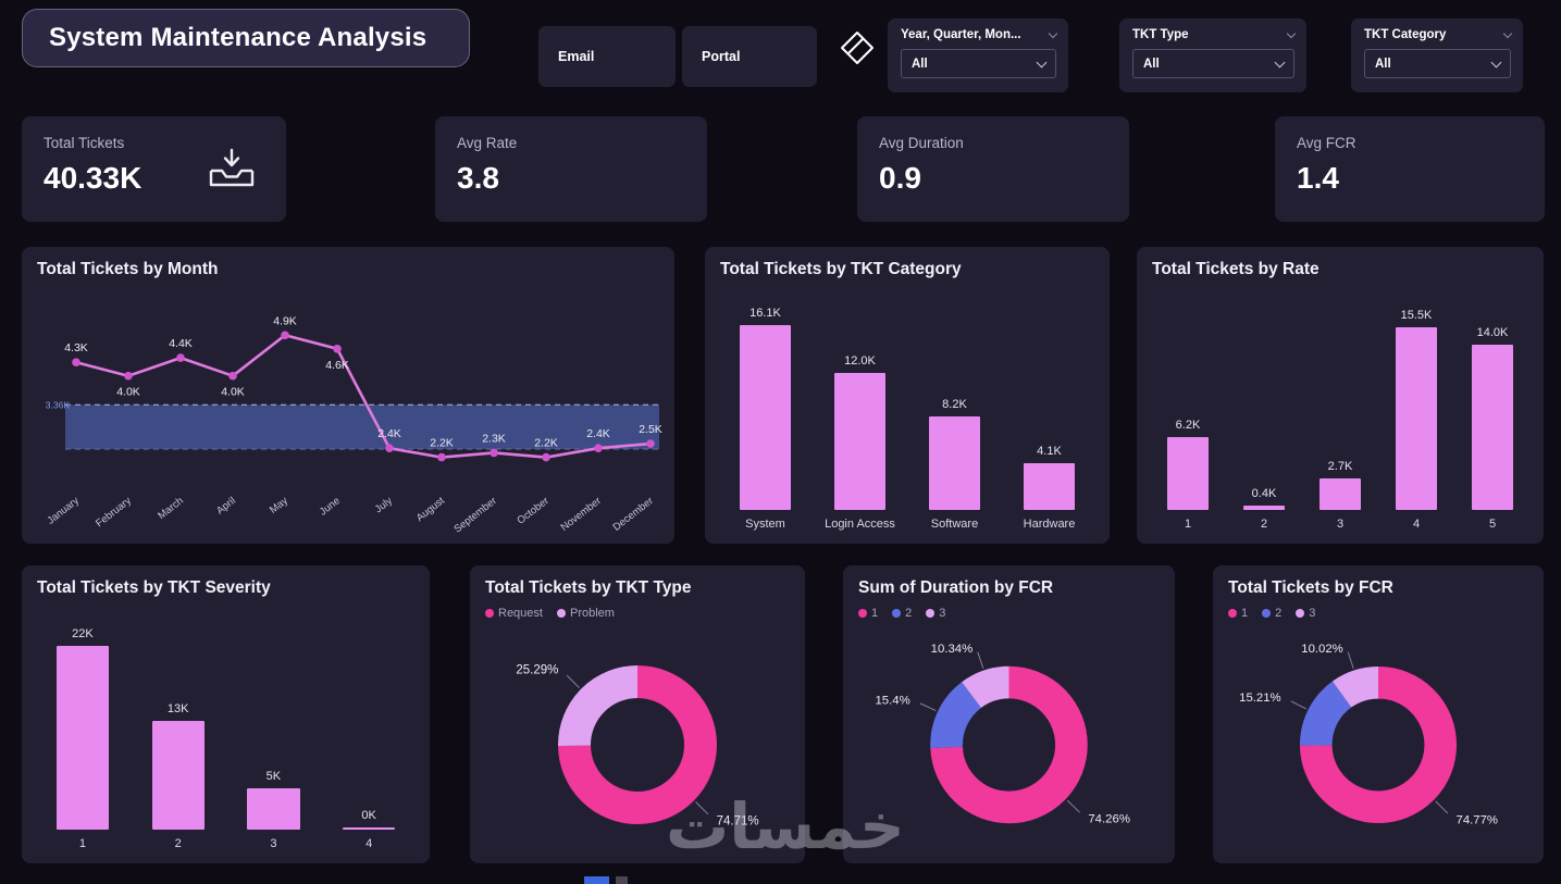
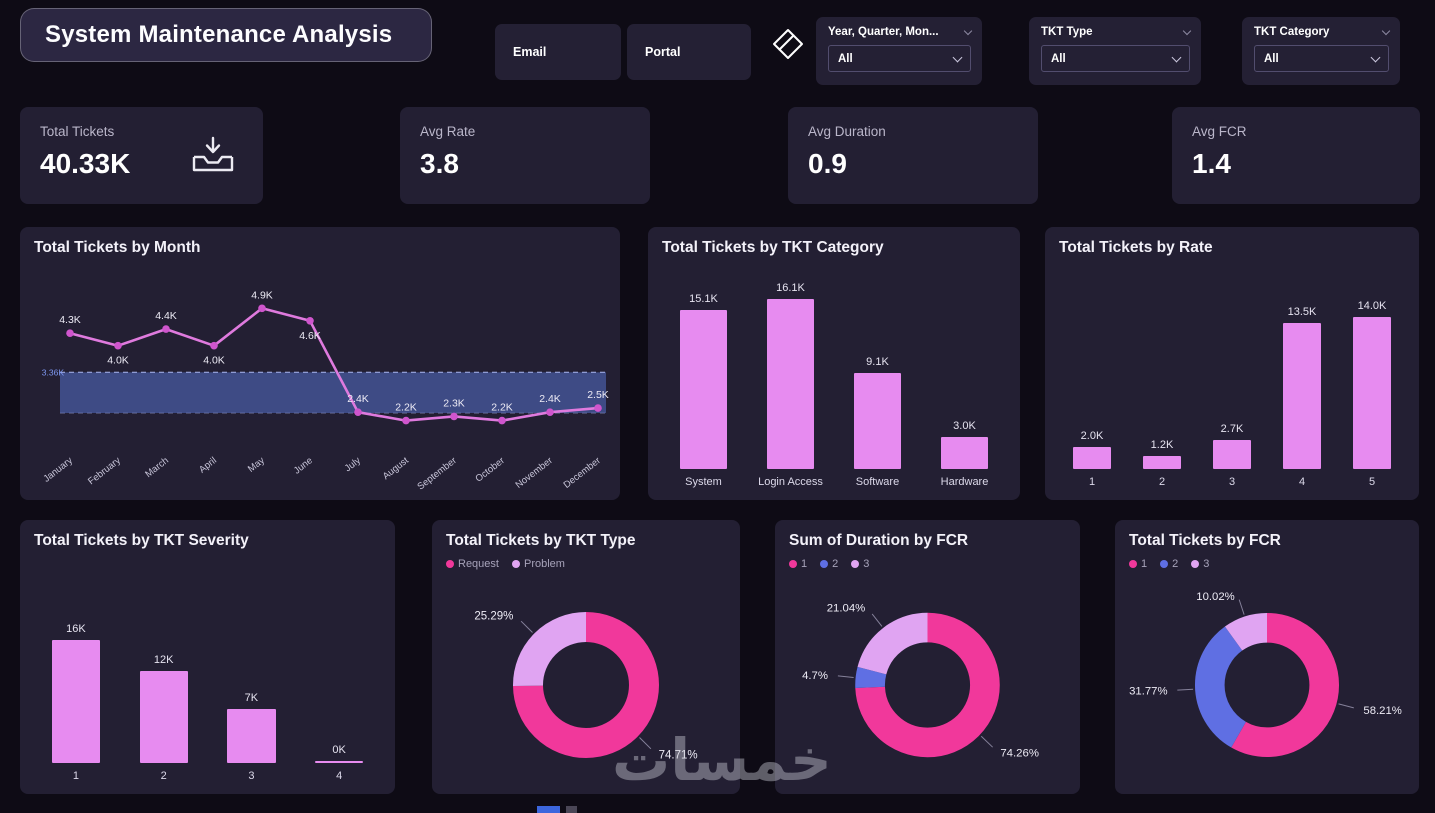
Total Tickets by TKT Category/System: 16.1K -> 15.1K
Total Tickets by TKT Category/Login Access: 12.0K -> 16.1K
Total Tickets by TKT Category/Software: 8.2K -> 9.1K
Total Tickets by TKT Category/Hardware: 4.1K -> 3.0K
Total Tickets by Rate/1: 6.2K -> 2.0K
Total Tickets by Rate/2: 0.4K -> 1.2K
Total Tickets by Rate/4: 15.5K -> 13.5K
Total Tickets by TKT Severity/1: 22K -> 16K
Total Tickets by TKT Severity/2: 13K -> 12K
Total Tickets by TKT Severity/3: 5K -> 7K
Sum of Duration by FCR/2: 15.4% -> 4.7%
Sum of Duration by FCR/3: 10.34% -> 21.04%
Total Tickets by FCR/1: 74.77% -> 58.21%
Total Tickets by FCR/2: 15.21% -> 31.77%
